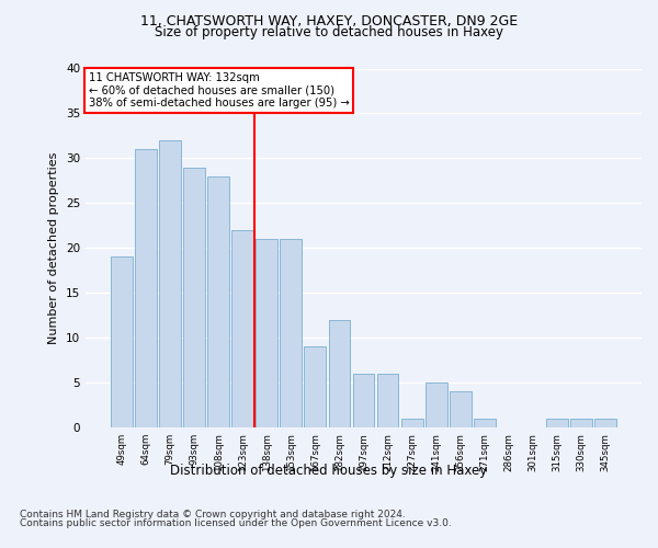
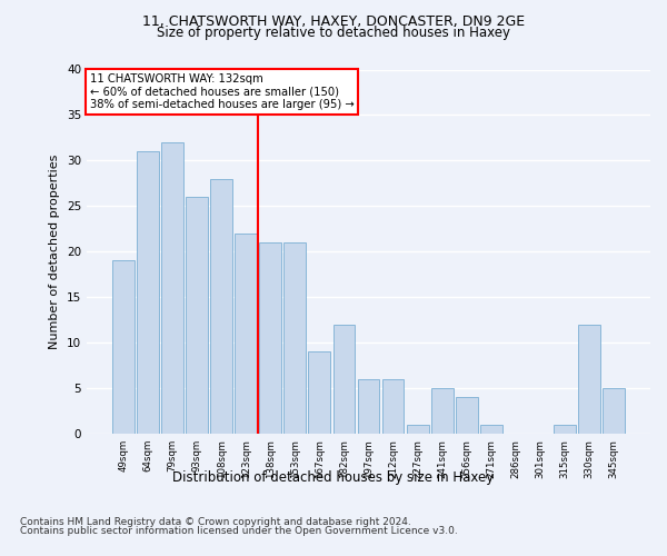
93sqm: 29 -> 26
330sqm: 1 -> 12
345sqm: 1 -> 5
